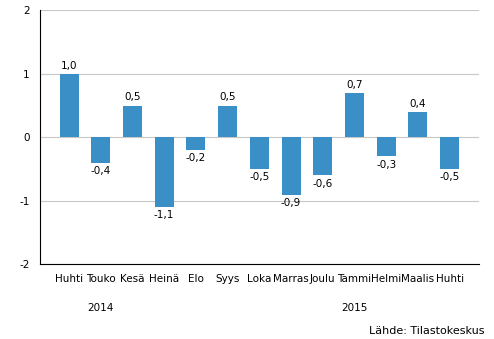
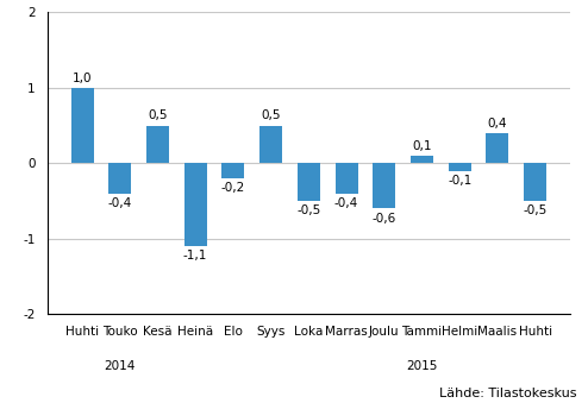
Marras: -0,9 -> -0,4
Tammi: 0,7 -> 0,1
Helmi: -0,3 -> -0,1
